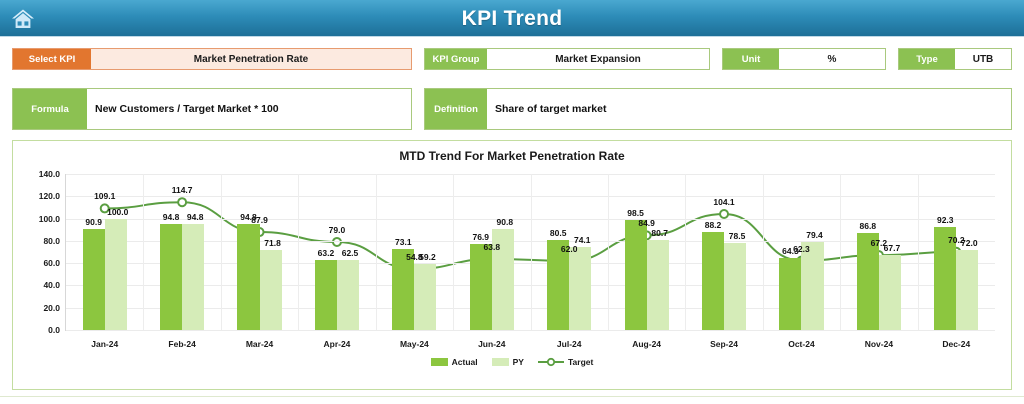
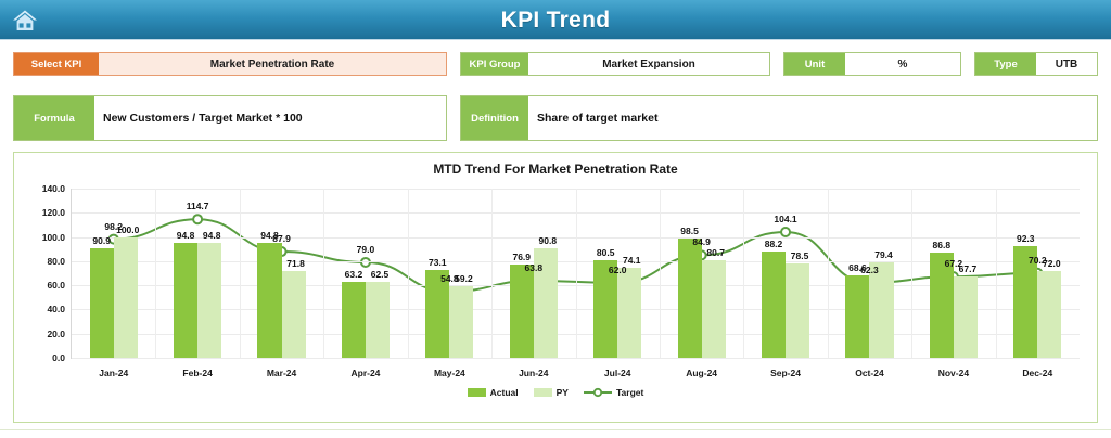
Target/Jan-24: 109.1 -> 98.2
Actual/Oct-24: 64.3 -> 68.6
